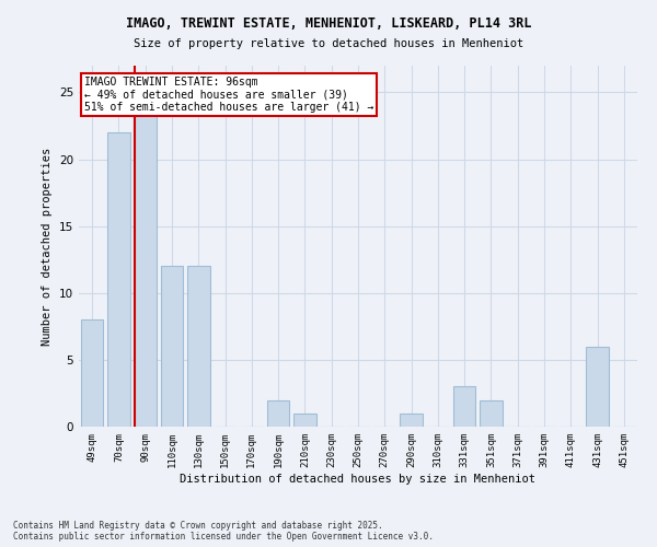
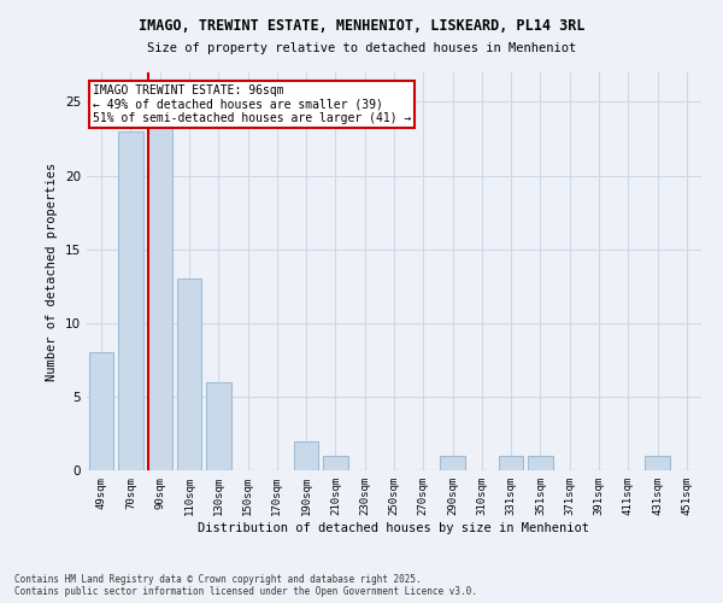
70sqm: 22 -> 23
110sqm: 12 -> 13
130sqm: 12 -> 6
331sqm: 3 -> 1
351sqm: 2 -> 1
431sqm: 6 -> 1
